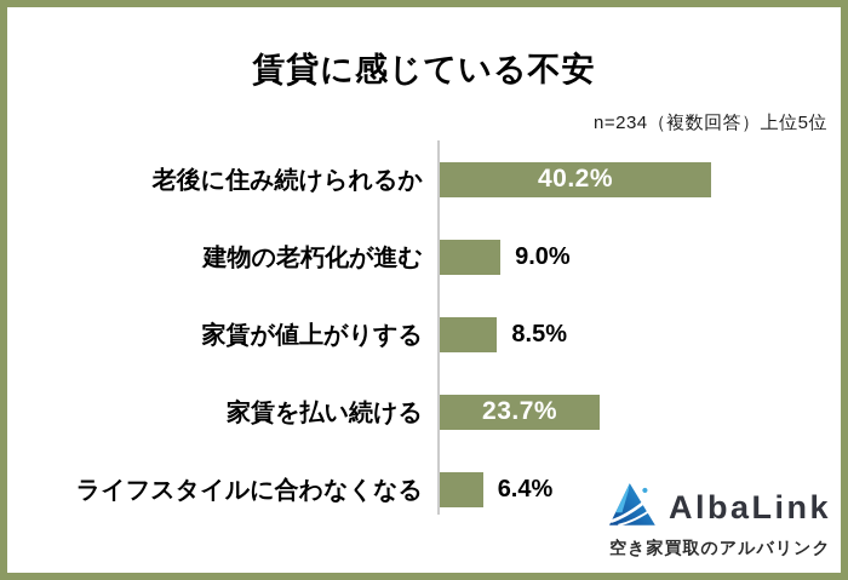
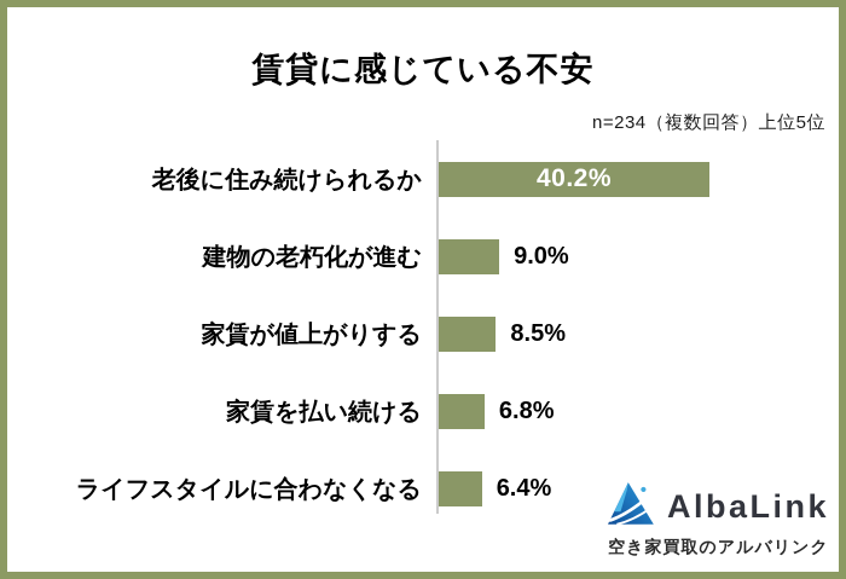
家賃を払い続ける: 23.7% -> 6.8%
